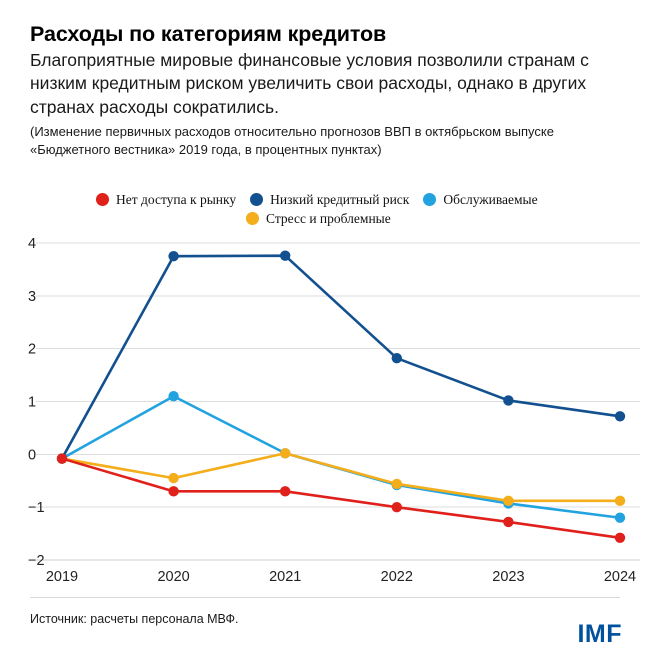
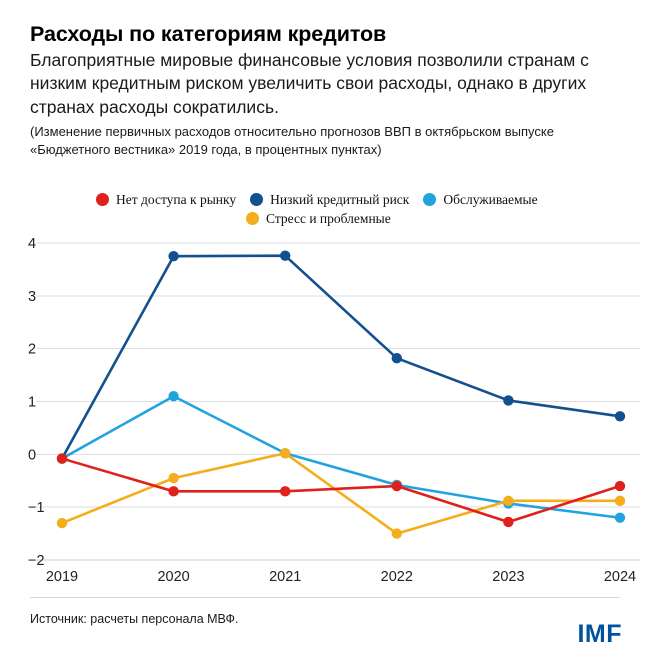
Стресс и проблемные/2019: -0.1 -> -1.3
Нет доступа к рынку/2022: -1.0 -> -0.6
Стресс и проблемные/2022: -0.6 -> -1.5
Нет доступа к рынку/2024: -1.6 -> -0.6
